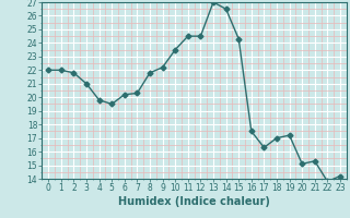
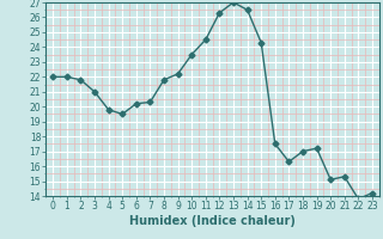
12: 24.5 -> 26.3
